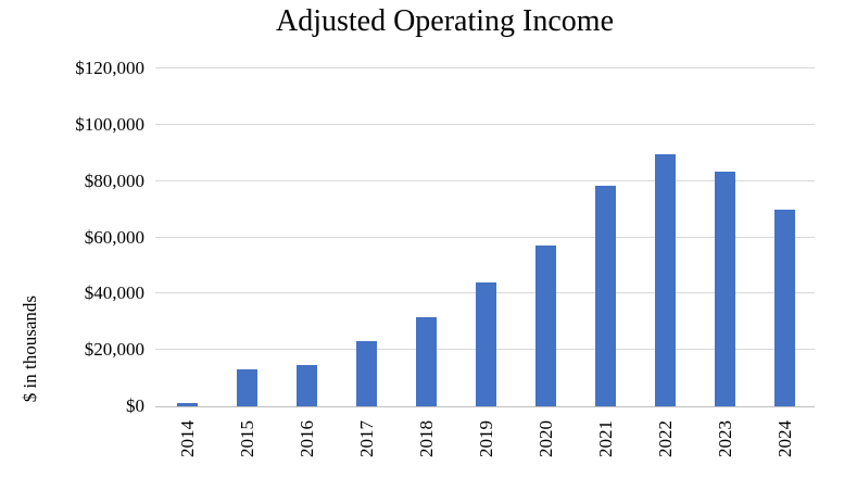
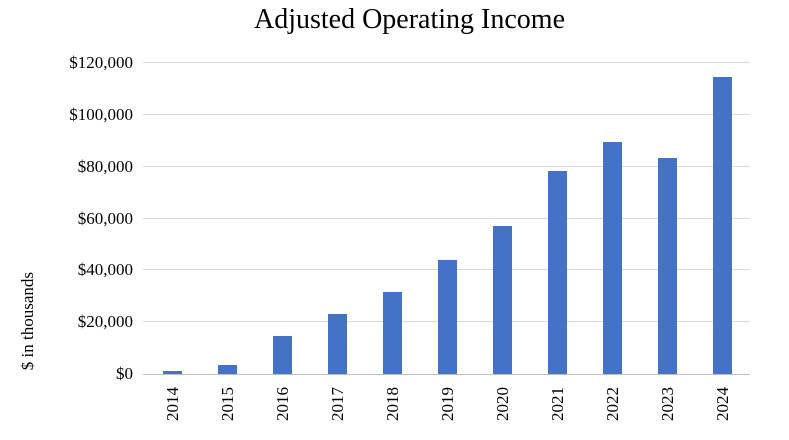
2015: $13000 -> $4000
2024: $70000 -> $114000
